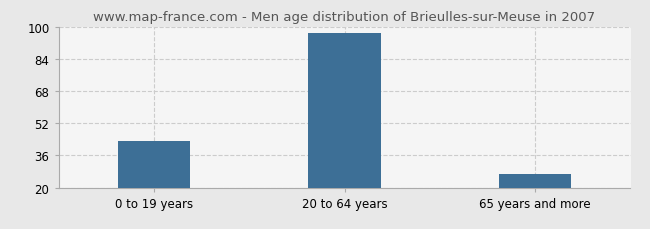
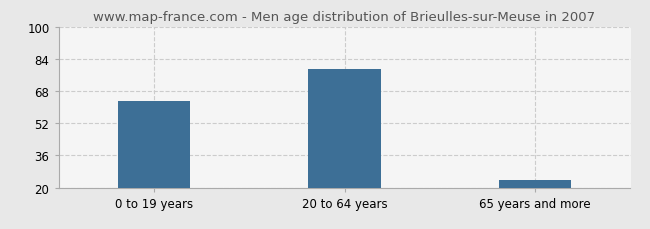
0 to 19 years: 43 -> 63
20 to 64 years: 97 -> 79
65 years and more: 27 -> 24
